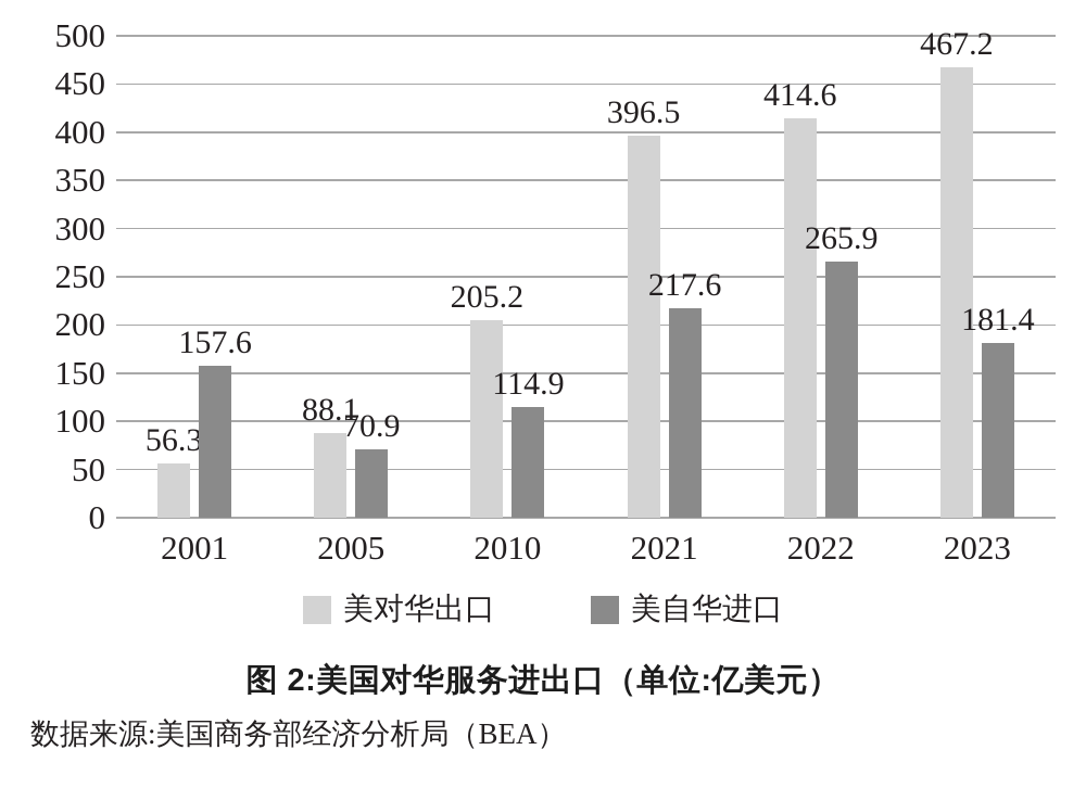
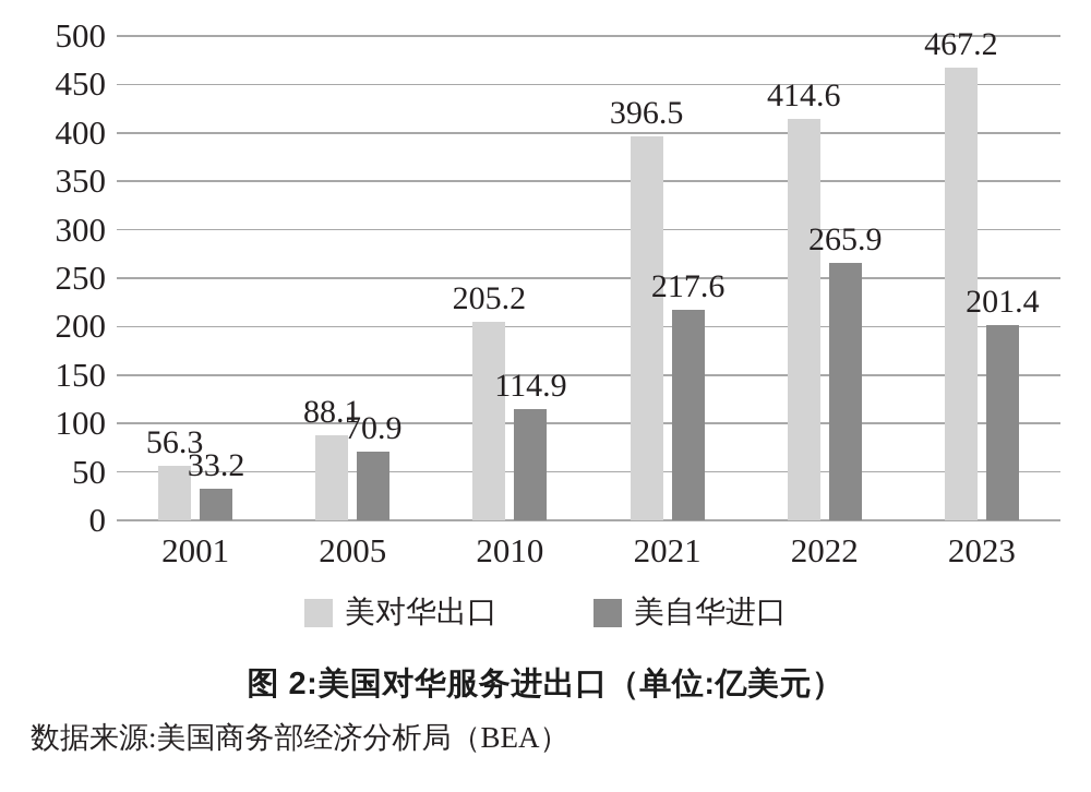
美自华进口/2001: 157.6 -> 33.2
美自华进口/2023: 181.4 -> 201.4
